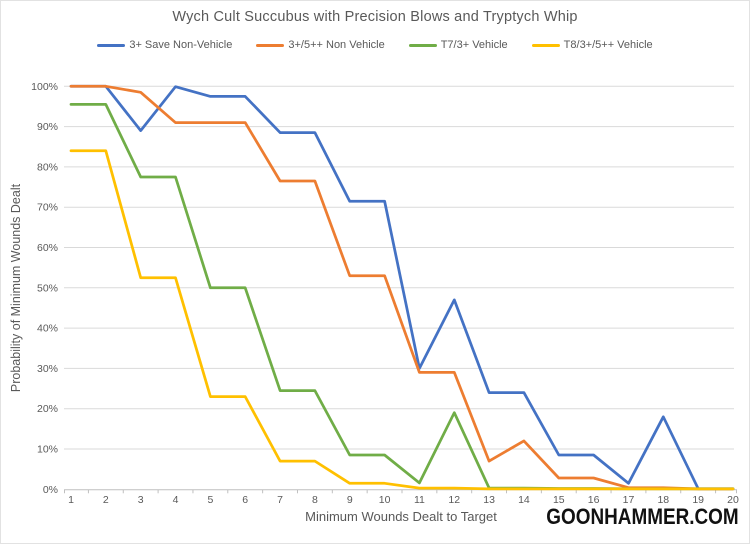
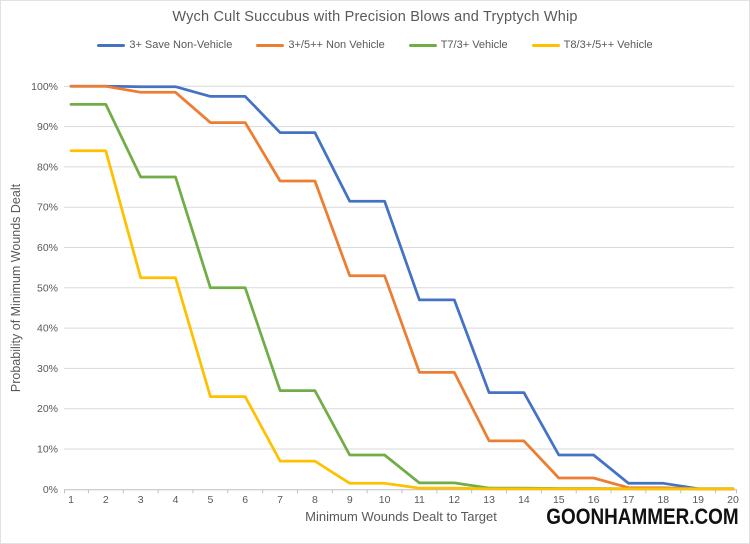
3+ Save Non-Vehicle/3: 89% -> 100%
3+/5++ Non Vehicle/4: 91% -> 98%
3+ Save Non-Vehicle/11: 30% -> 47%
T7/3+ Vehicle/12: 19% -> 2%
3+/5++ Non Vehicle/13: 7% -> 12%
3+ Save Non-Vehicle/18: 18% -> 2%
